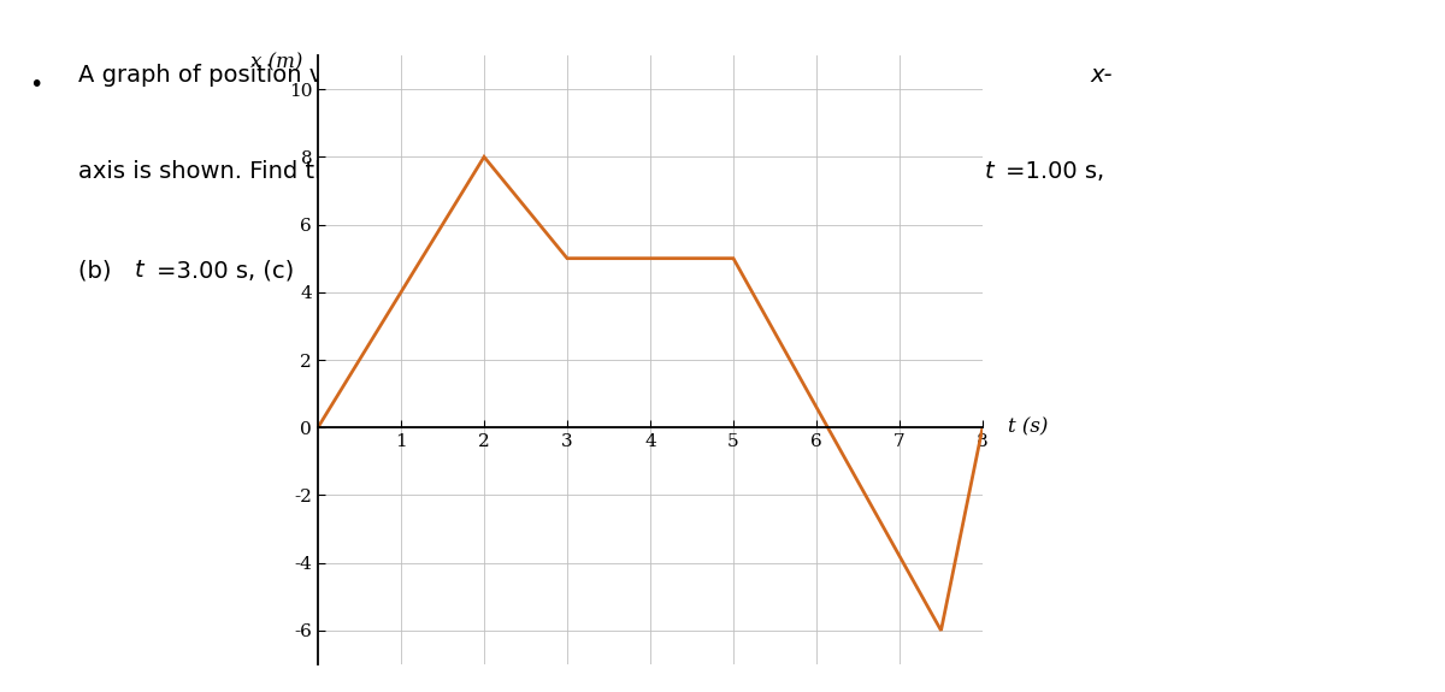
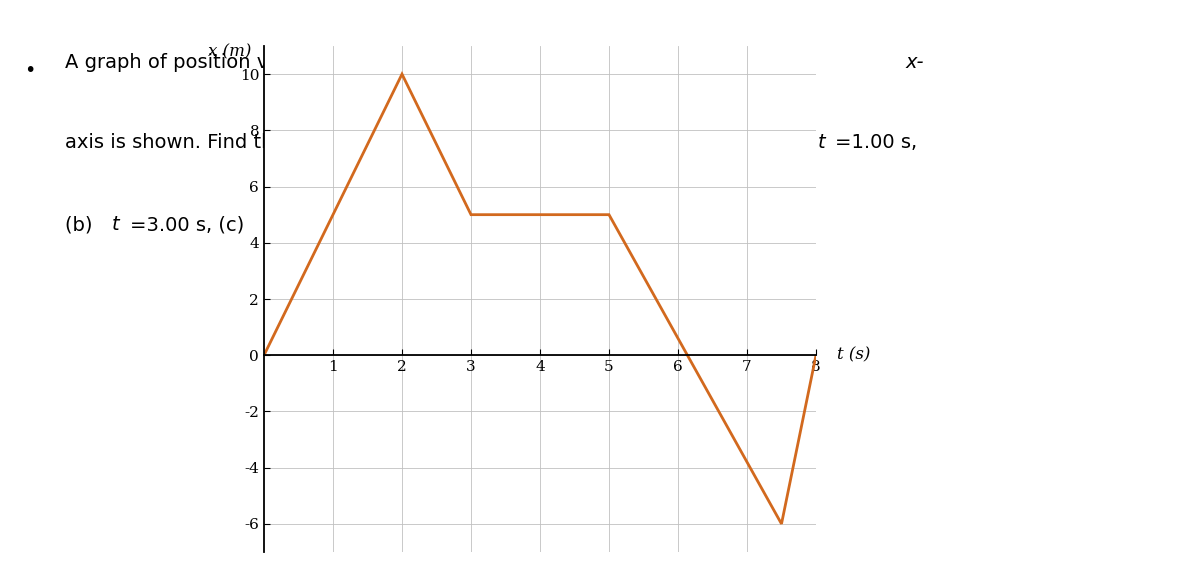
2: 8 -> 10
